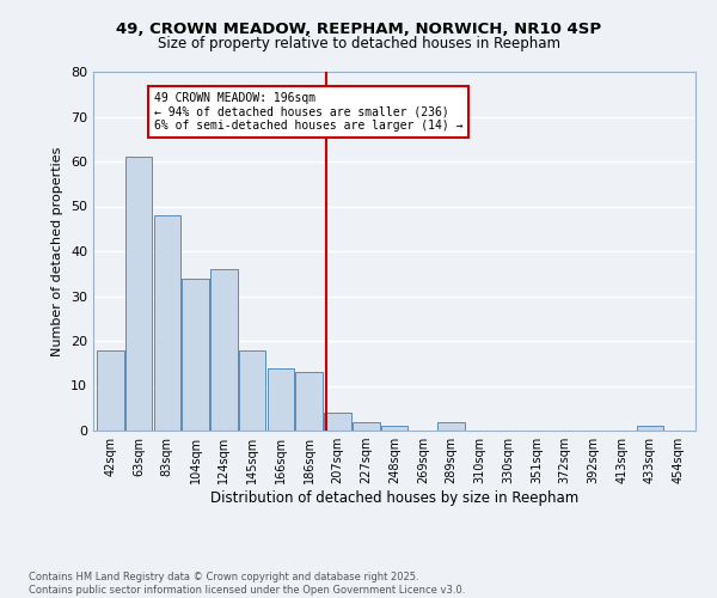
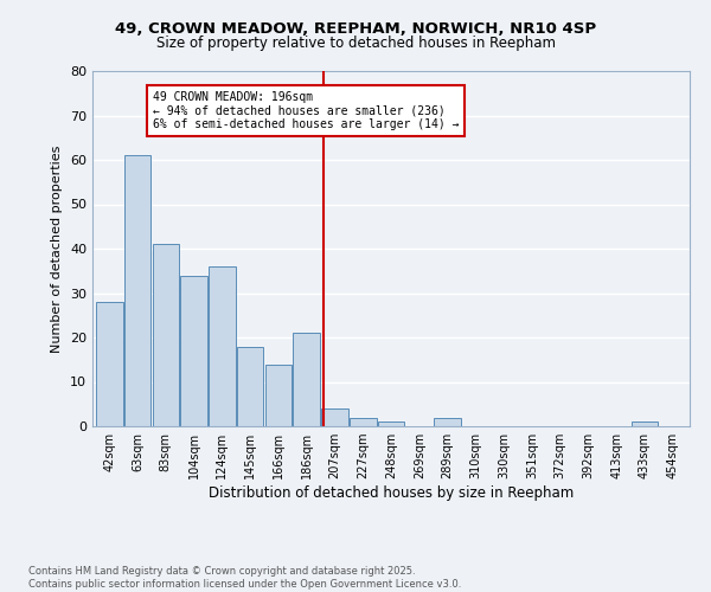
42sqm: 18 -> 28
83sqm: 48 -> 41
186sqm: 13 -> 21
